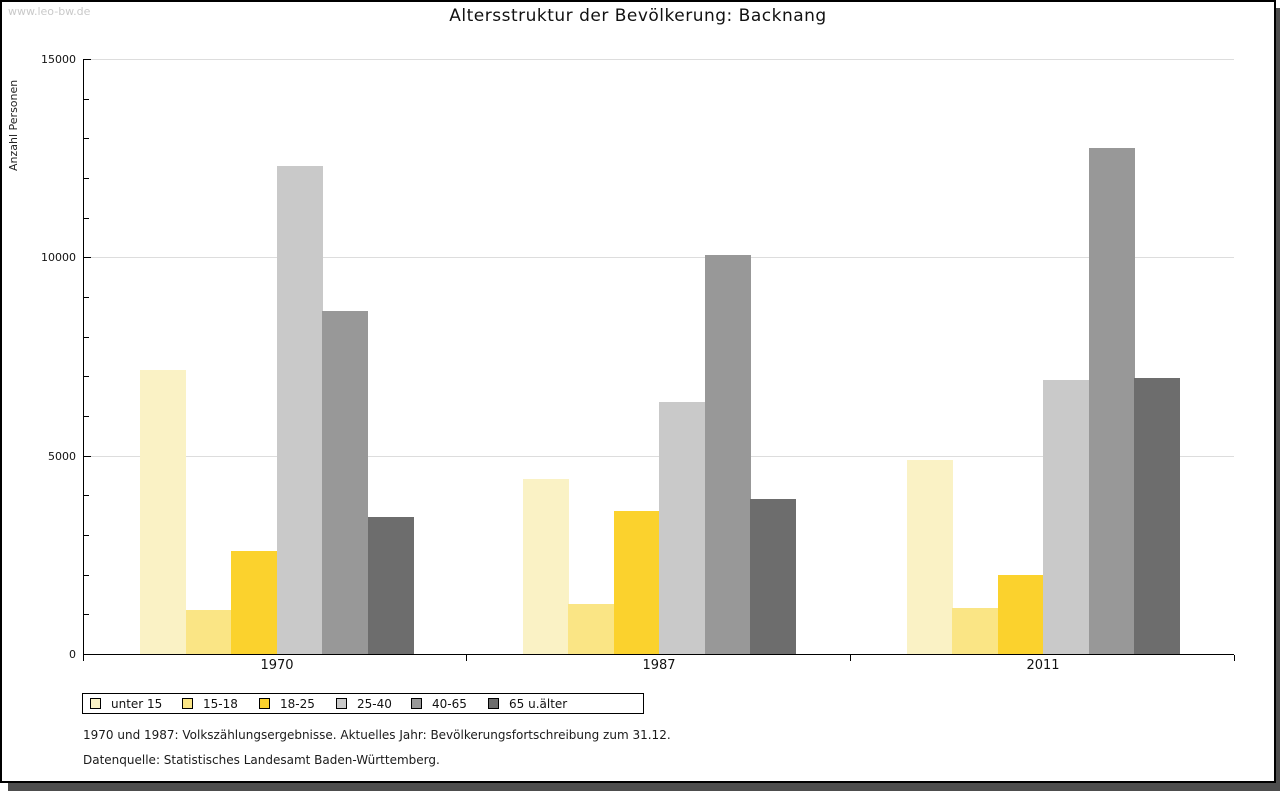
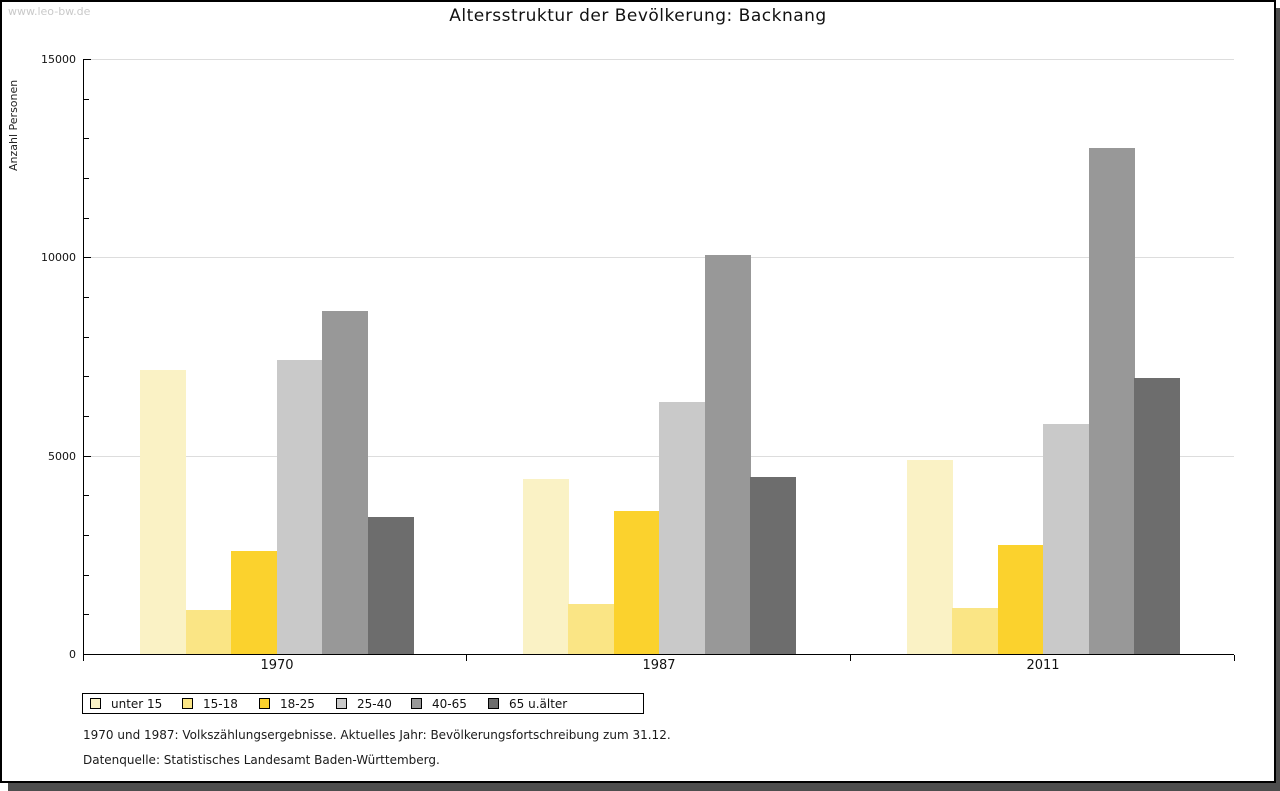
25-40/1970: 12300 -> 7400
65 u.älter/1987: 3900 -> 4400
18-25/2011: 2000 -> 2800
25-40/2011: 6900 -> 5800
